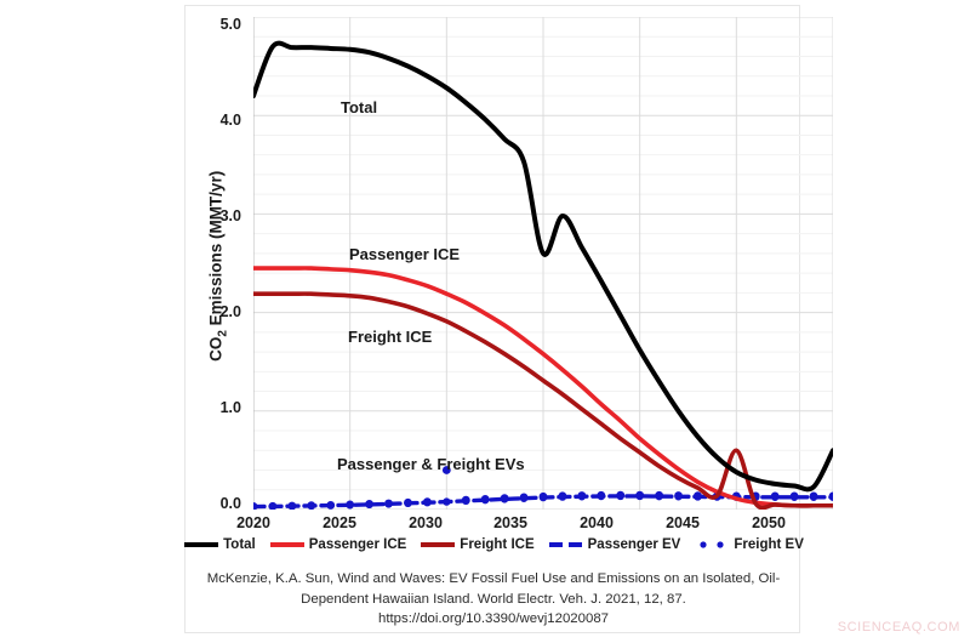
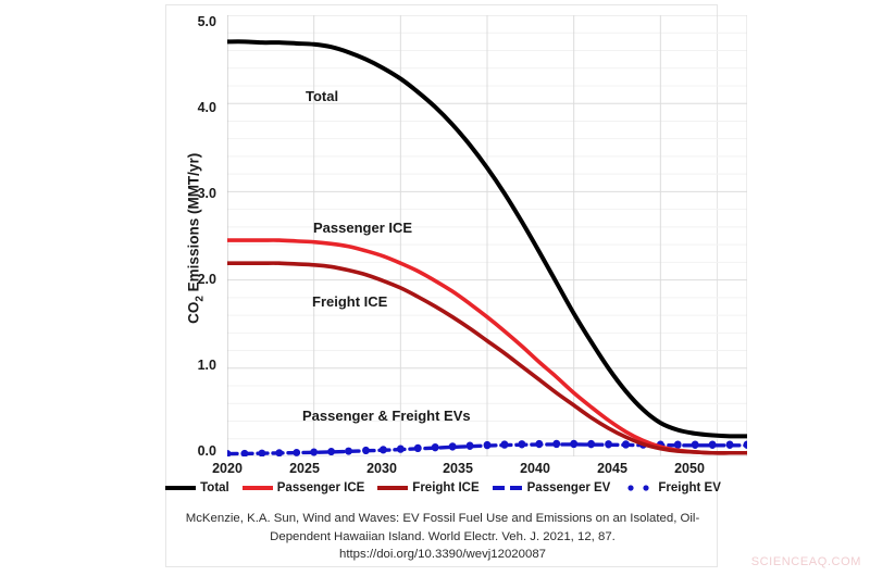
Total/2020: 4.2 -> 4.7
Freight EV/2030: 0.4 -> 0.1
Total/2035: 2.6 -> 3.3
Freight ICE/2045: 0.6 -> 0.1
Total/2050: 0.6 -> 0.2
